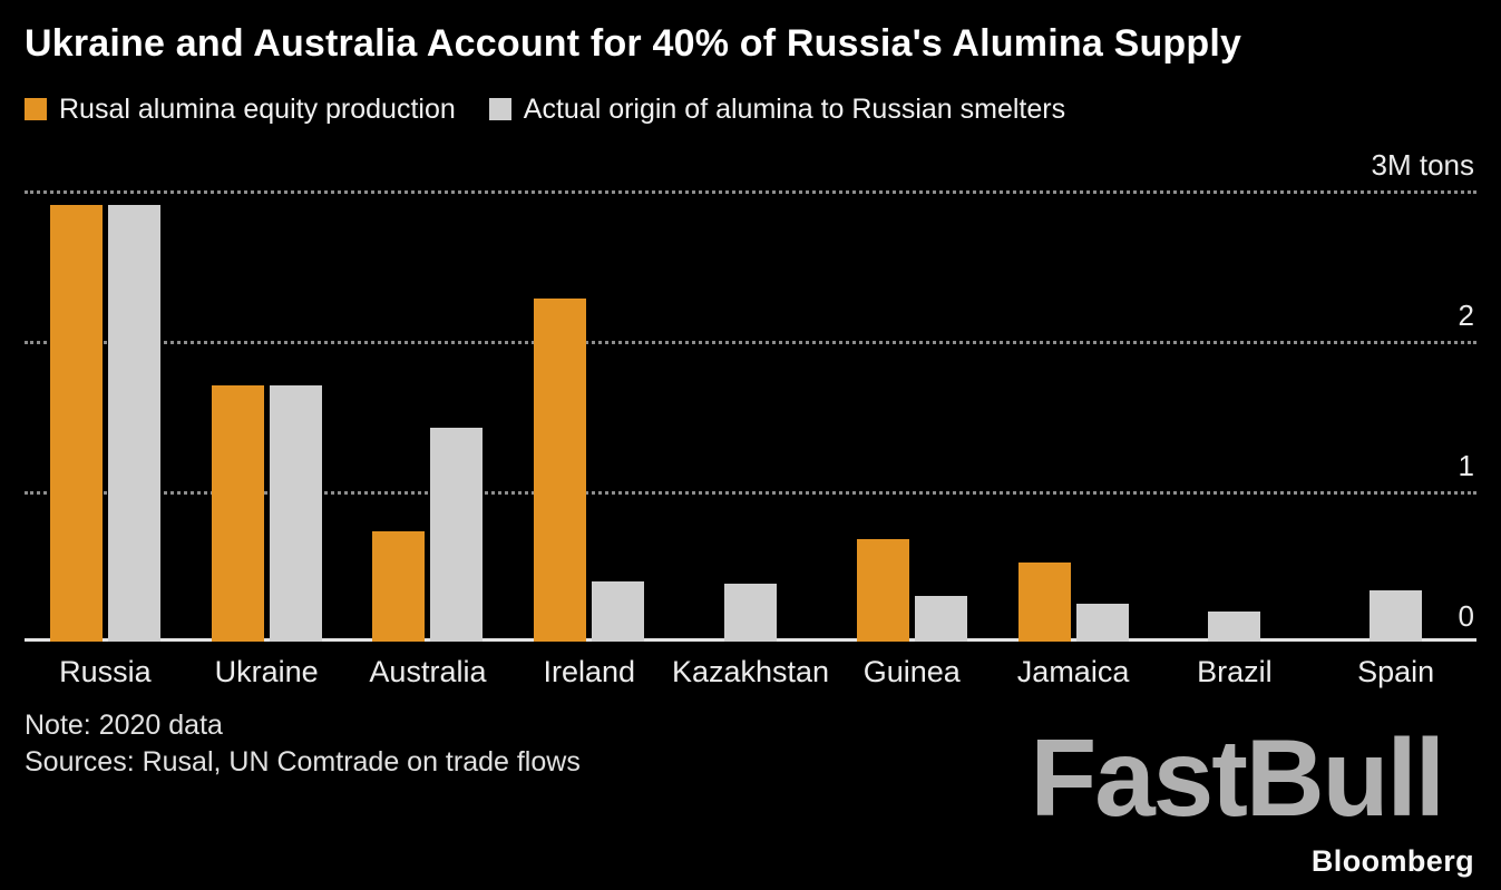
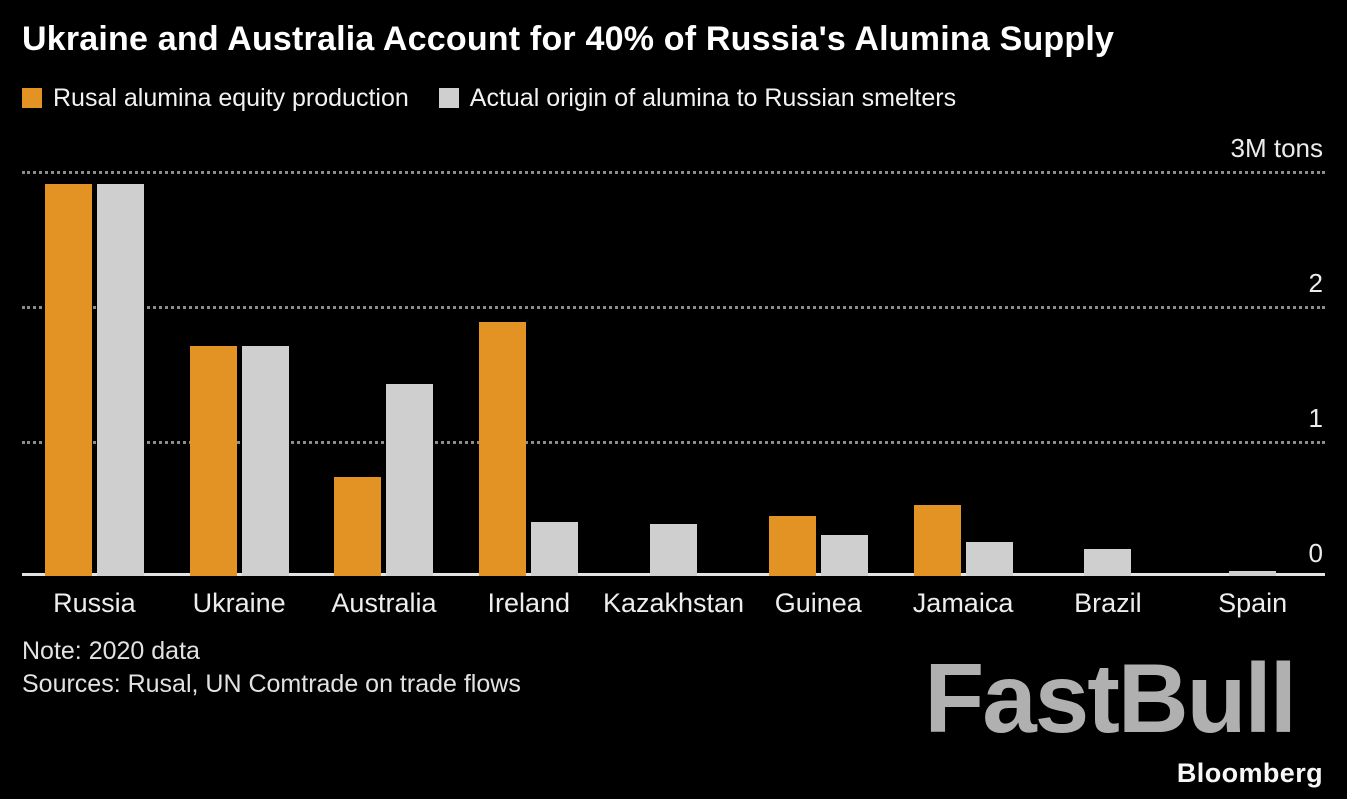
Rusal alumina equity production/Ireland: 2.28 -> 1.88
Rusal alumina equity production/Guinea: 0.68 -> 0.44
Actual origin of alumina to Russian smelters/Spain: 0.34 -> 0.03
